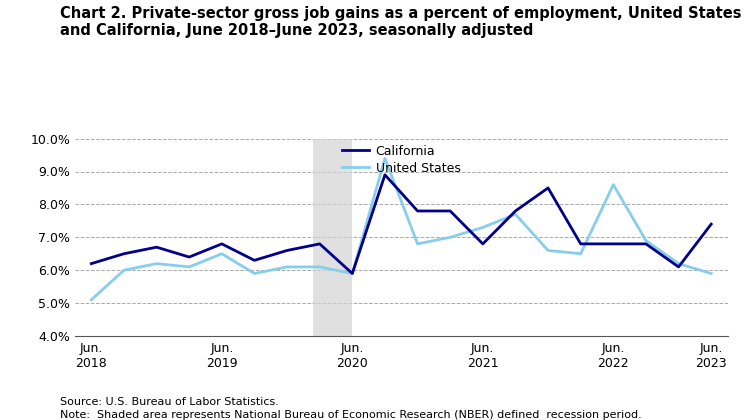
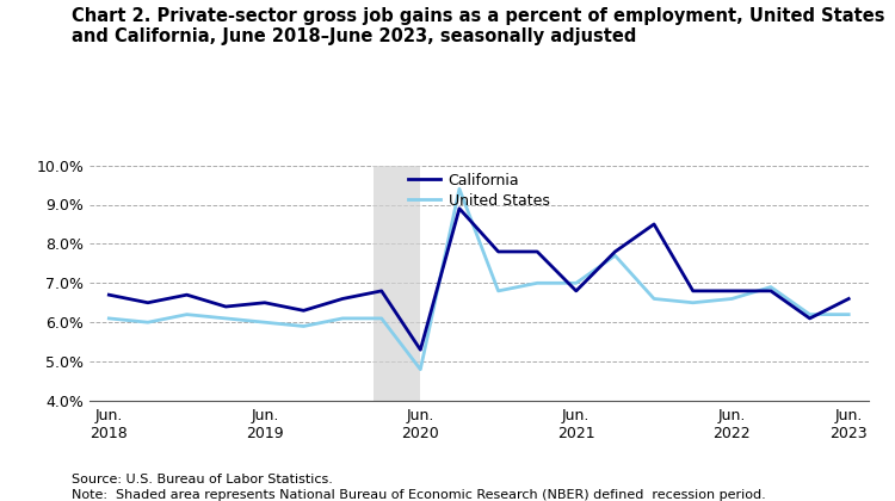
California/Jun. 2018: 6.2% -> 6.7%
United States/Jun. 2018: 5.1% -> 6.1%
California/Jun. 2019: 6.8% -> 6.5%
United States/Jun. 2019: 6.5% -> 6.0%
California/Jun. 2020: 5.9% -> 5.3%
United States/Jun. 2020: 5.9% -> 4.8%
United States/Jun. 2021: 7.3% -> 7.0%
United States/Jun. 2022: 8.6% -> 6.6%
California/Jun. 2023: 7.4% -> 6.6%
United States/Jun. 2023: 5.9% -> 6.2%
